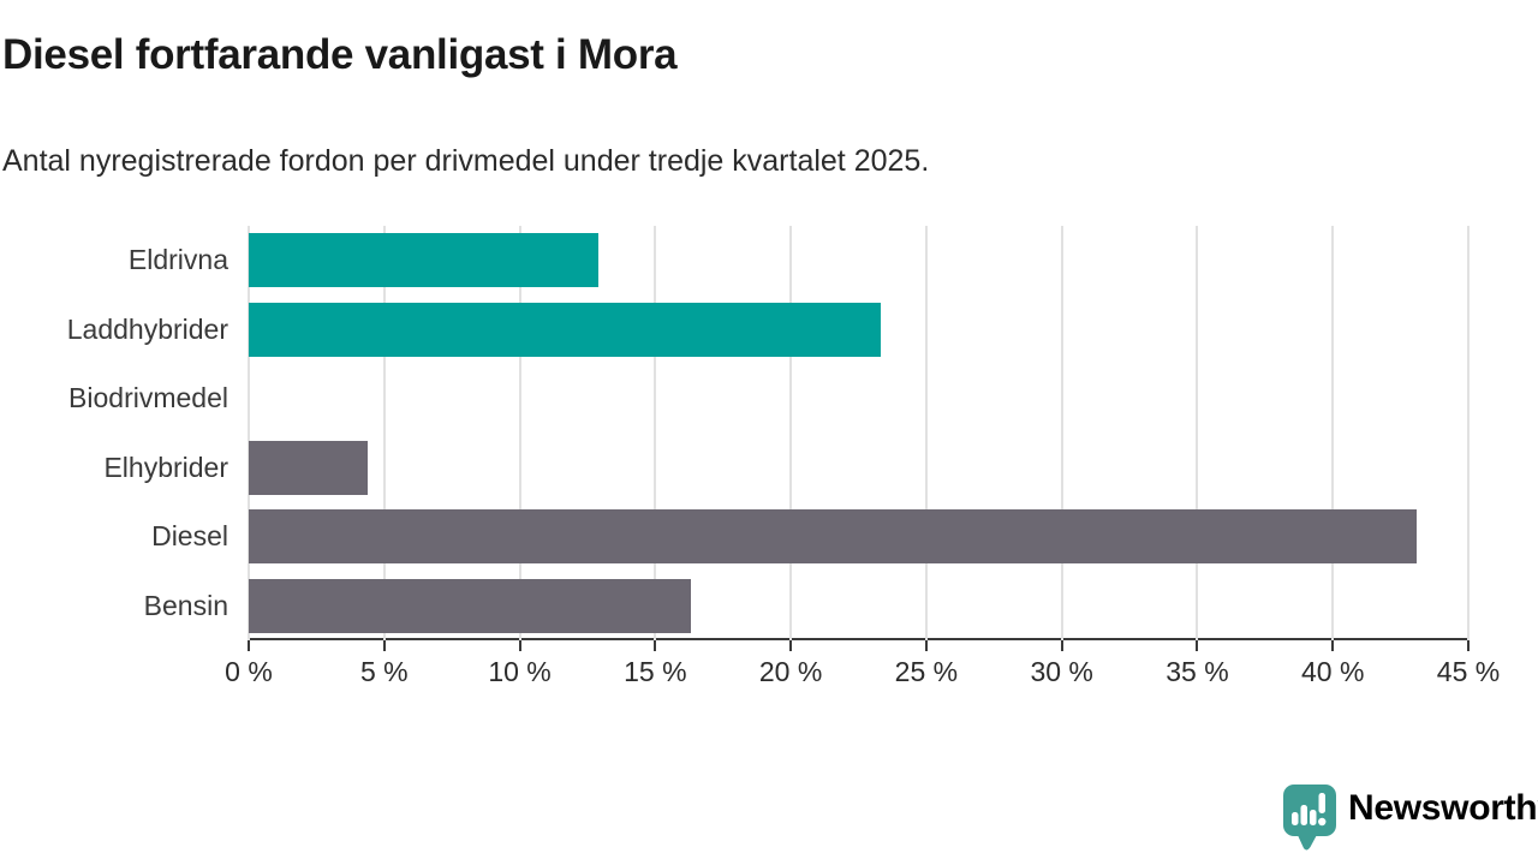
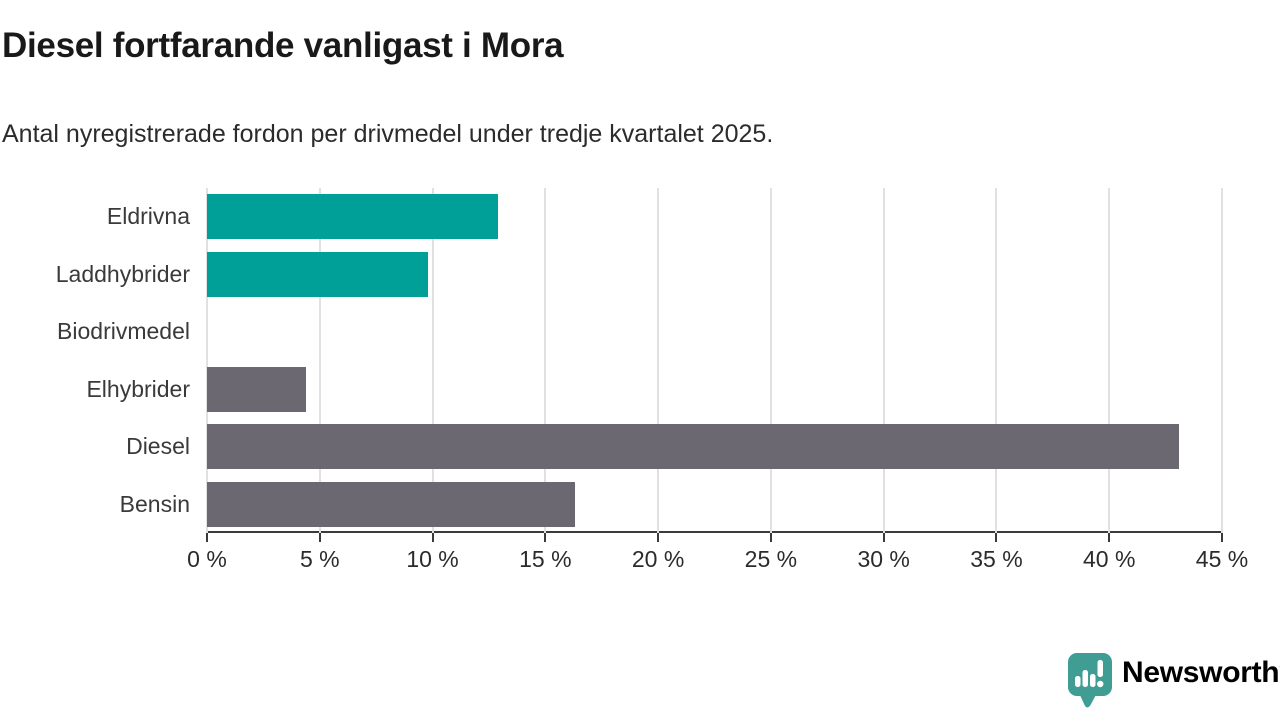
Laddhybrider: 23.3% -> 9.8%
